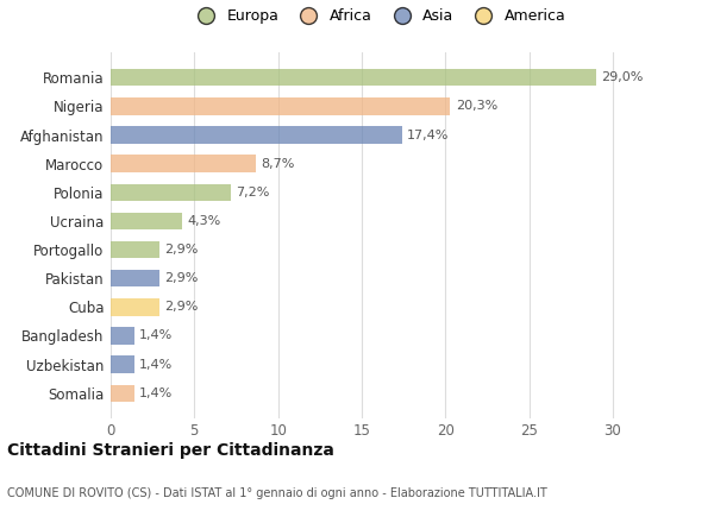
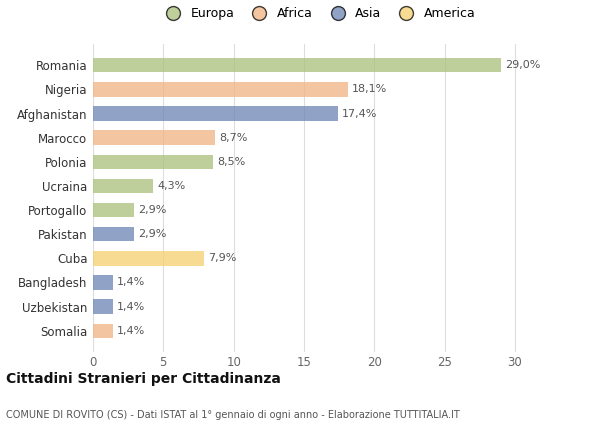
Nigeria: 20,3% -> 18,1%
Polonia: 7,2% -> 8,5%
Cuba: 2,9% -> 7,9%
